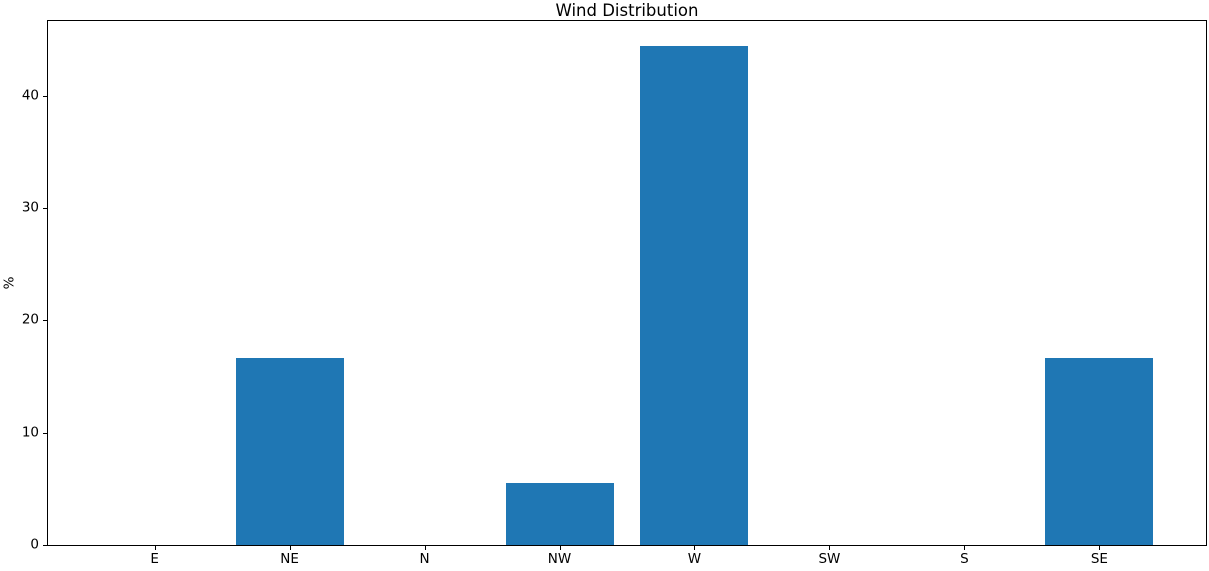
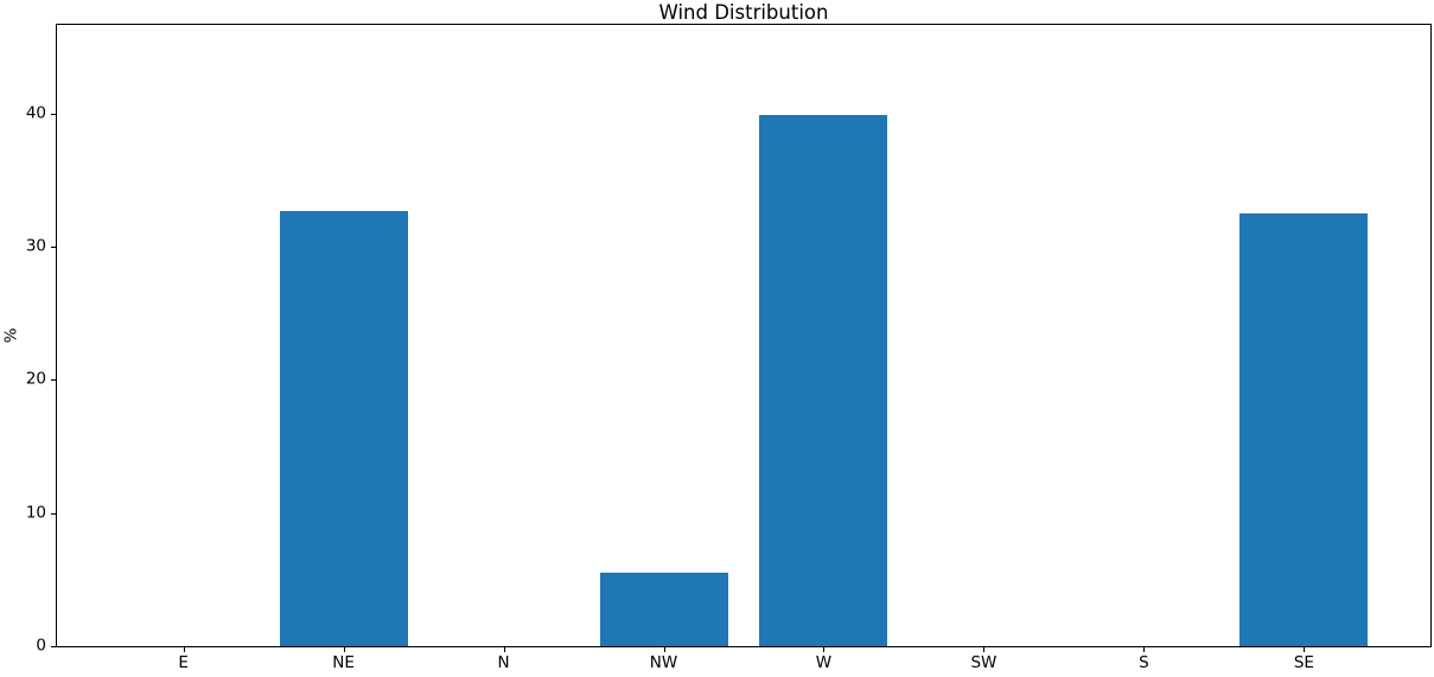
NE: 16.7 -> 32.7
W: 44.4 -> 39.9
SE: 16.7 -> 32.5
